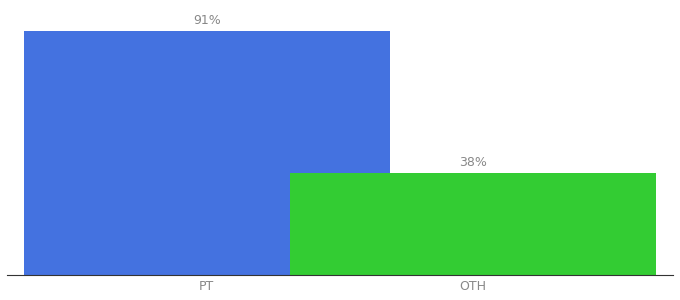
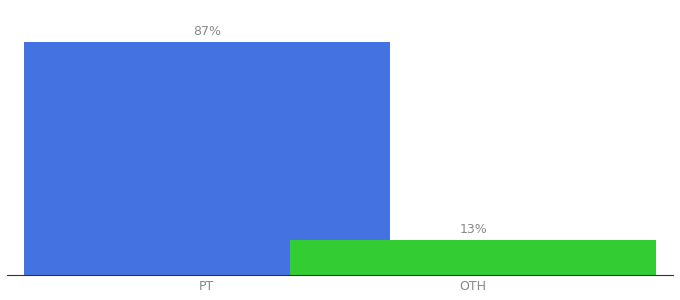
PT: 91% -> 87%
OTH: 38% -> 13%
